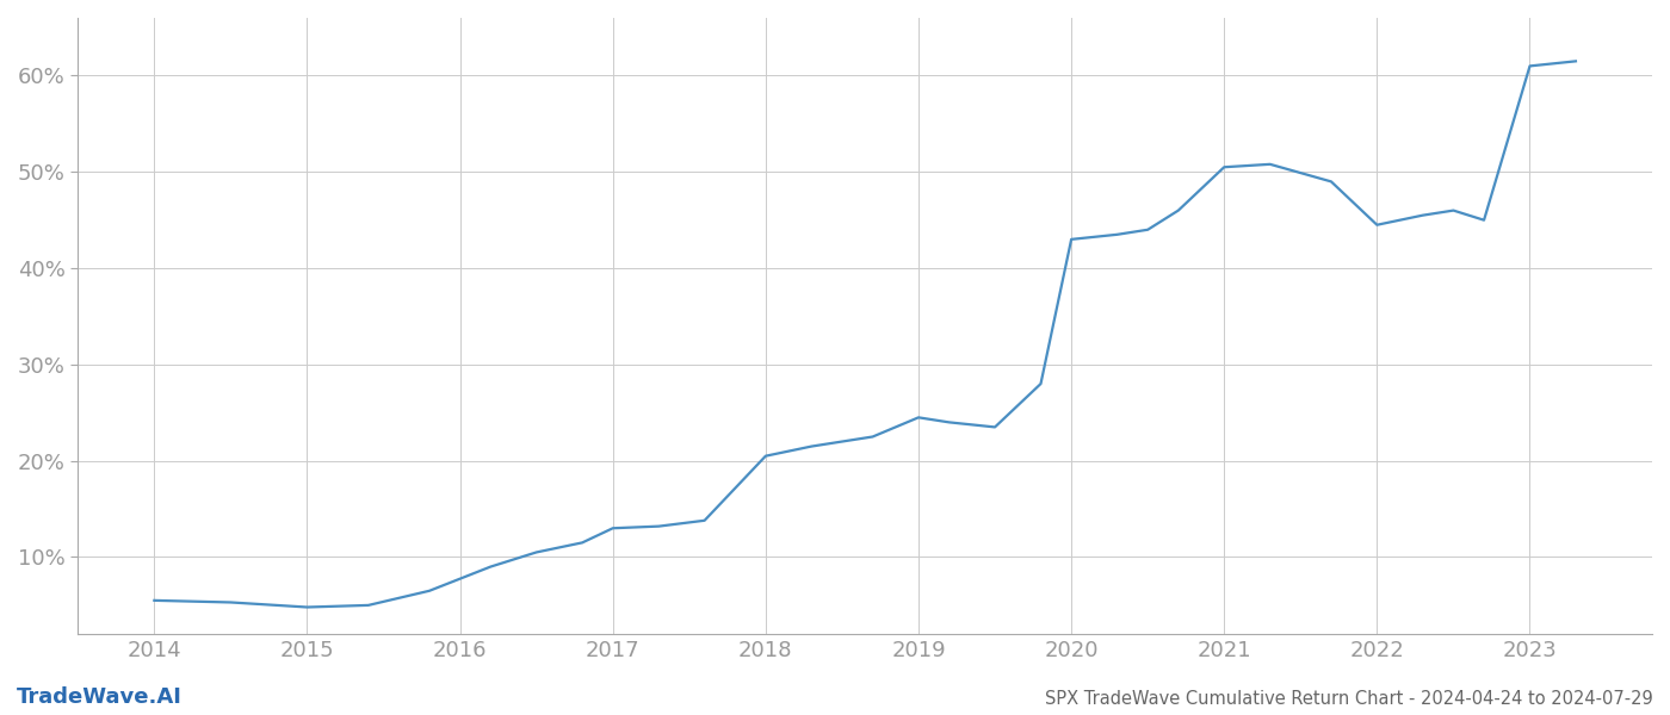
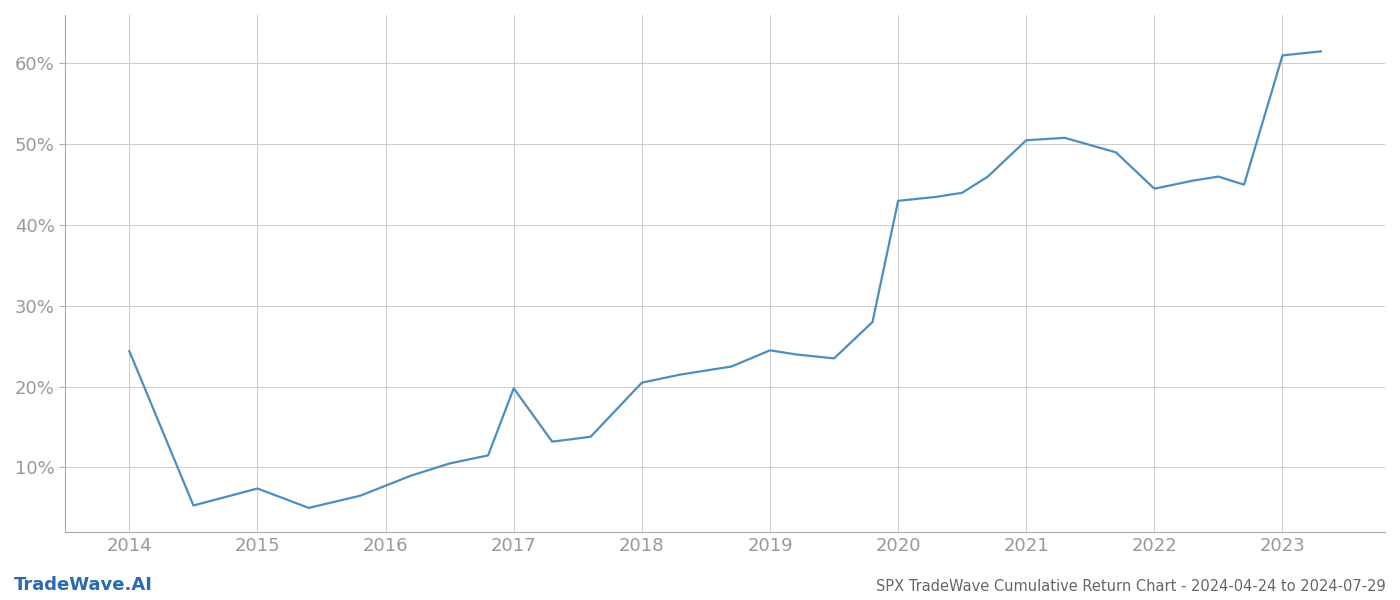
2014: 5.5% -> 24.4%
2015: 4.8% -> 7.4%
2017: 13.0% -> 19.8%
